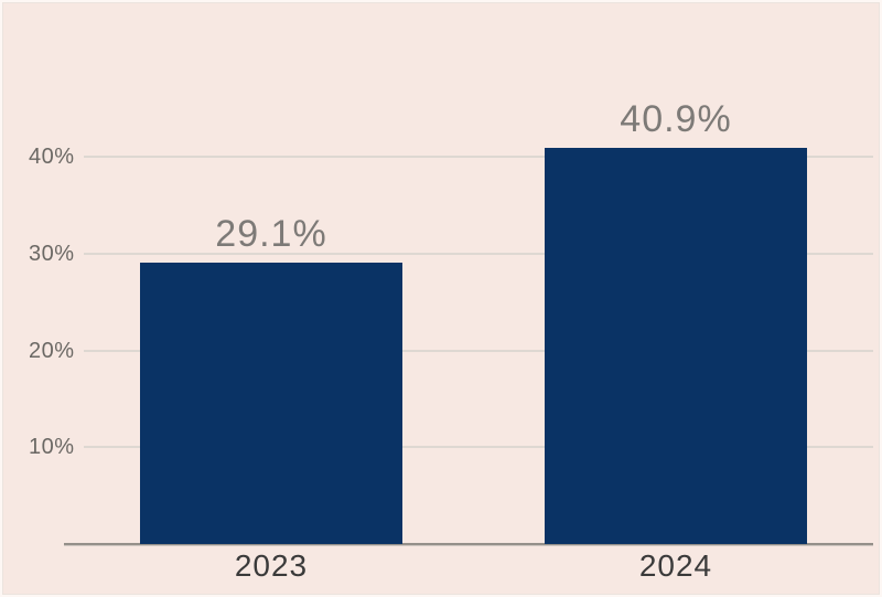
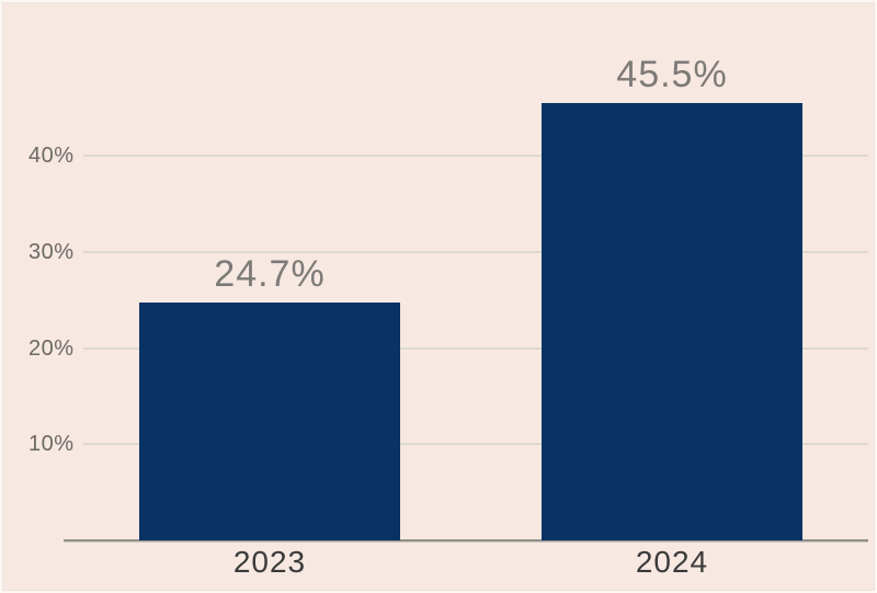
2023: 29.1% -> 24.7%
2024: 40.9% -> 45.5%
